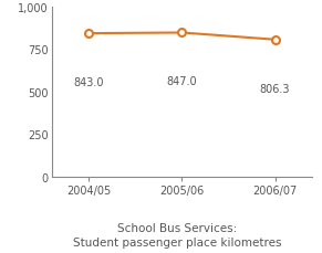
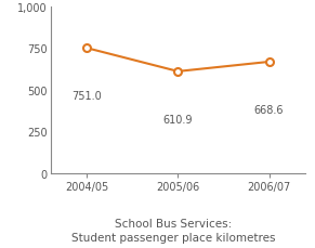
2004/05: 843.0 -> 751.0
2005/06: 847.0 -> 610.9
2006/07: 806.3 -> 668.6
